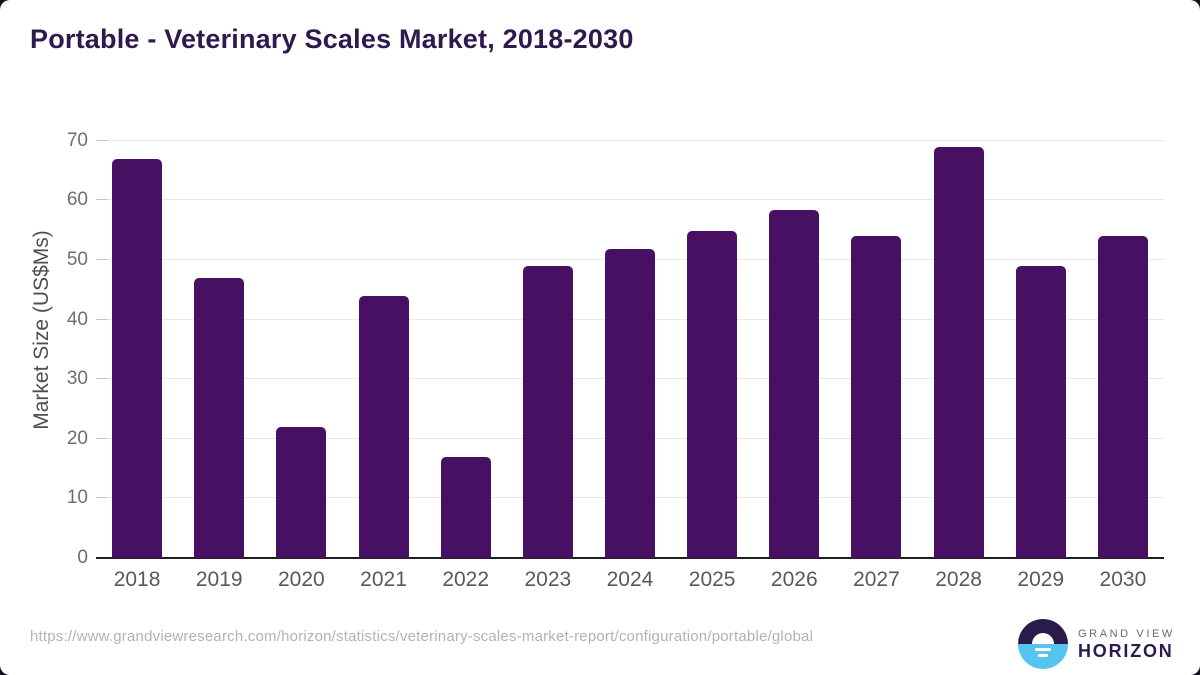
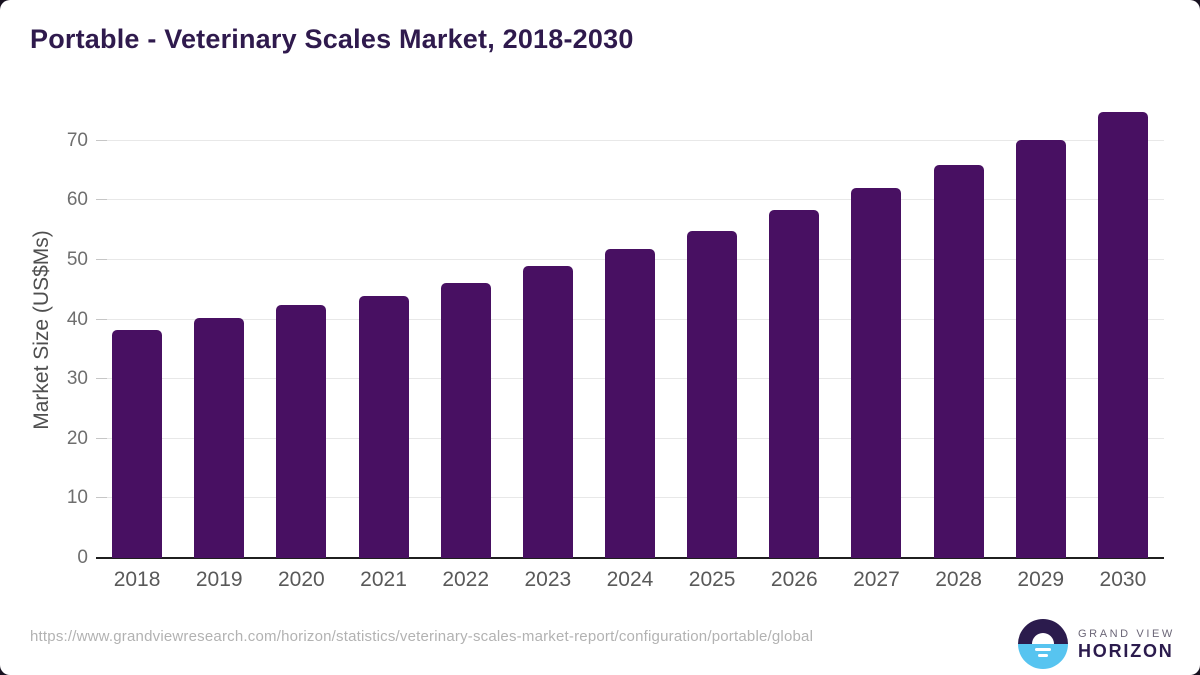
2018: 67 -> 38
2019: 47 -> 40
2020: 22 -> 42
2022: 17 -> 46
2027: 54 -> 62
2028: 69 -> 66
2029: 49 -> 70
2030: 54 -> 75
